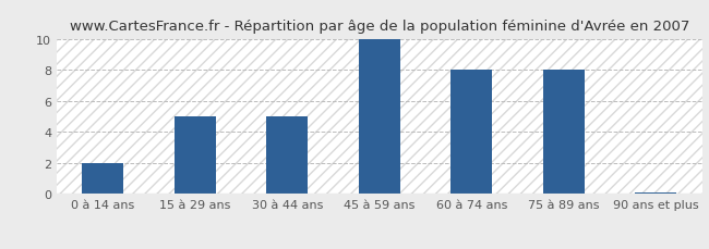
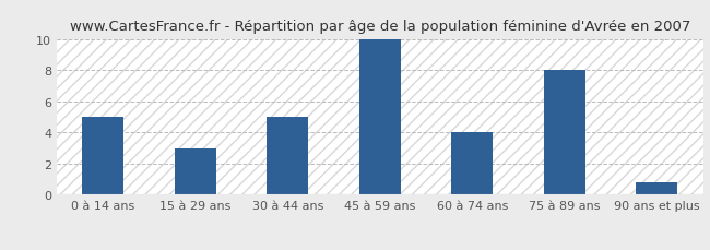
0 à 14 ans: 2.0 -> 5.0
15 à 29 ans: 5.0 -> 3.0
60 à 74 ans: 8.0 -> 4.0
90 ans et plus: 0.1 -> 0.8
